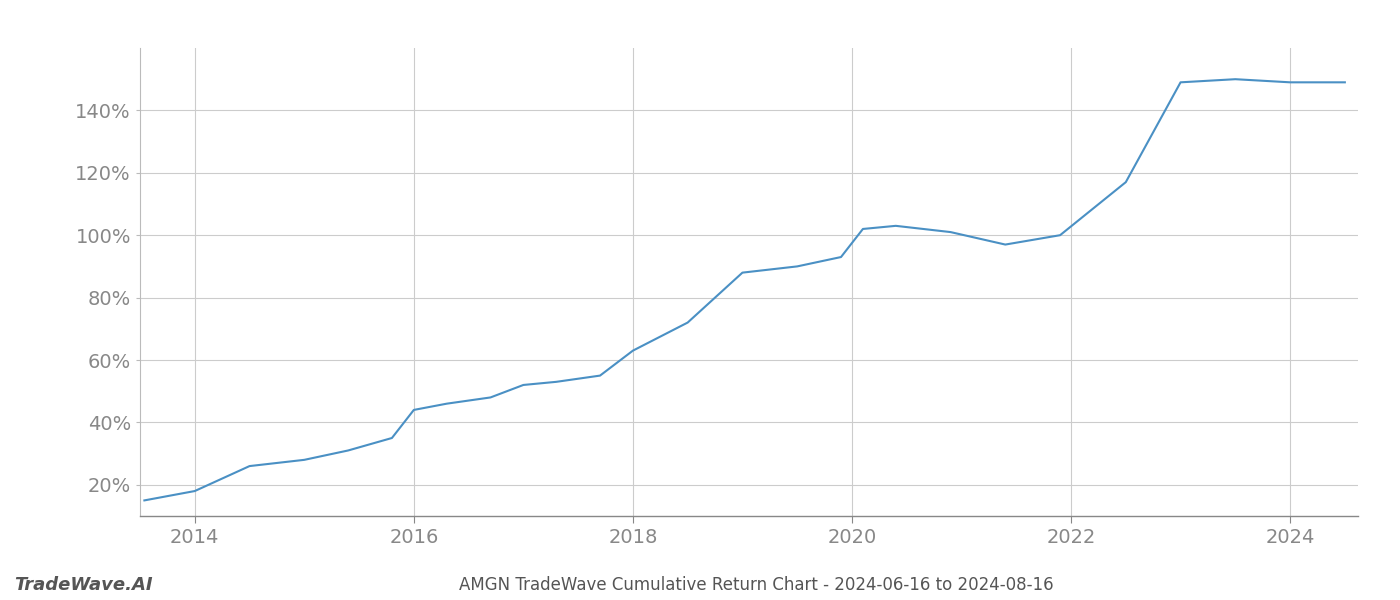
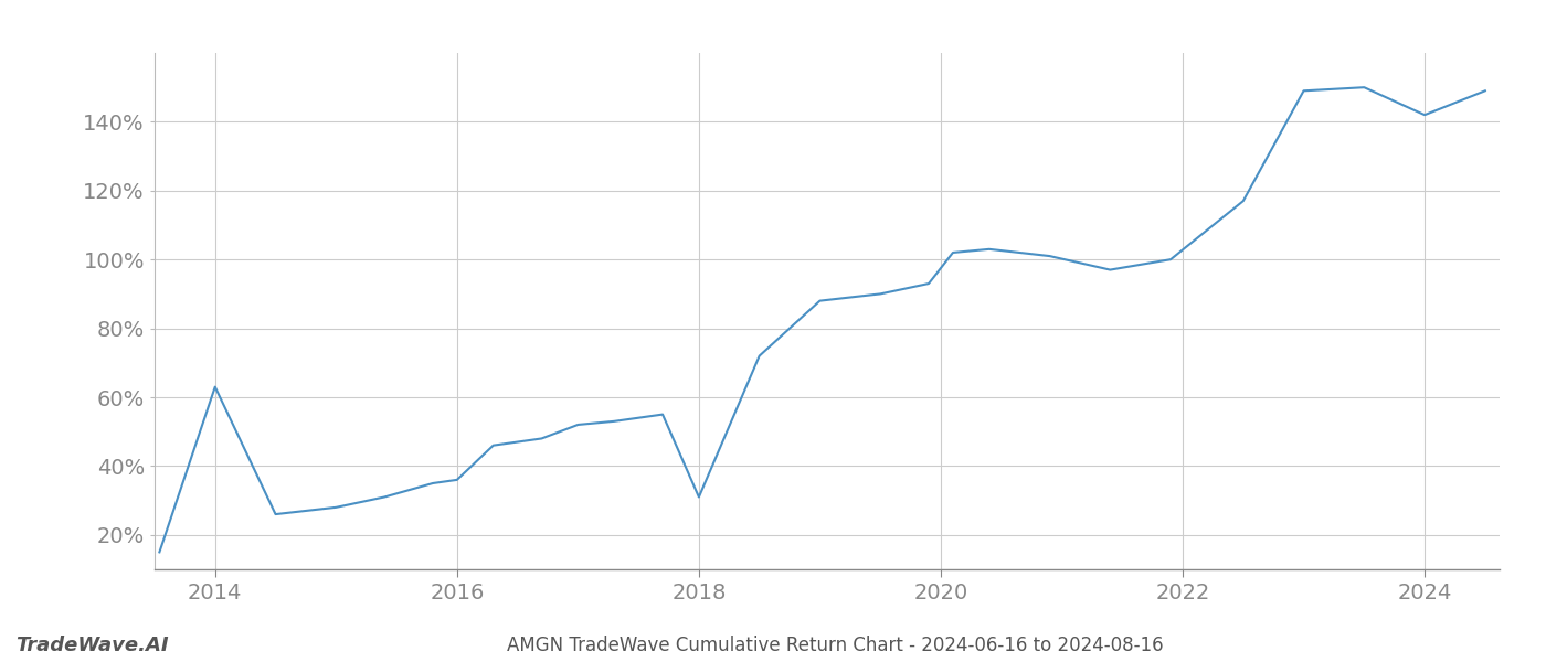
2014: 18% -> 63%
2016: 44% -> 36%
2018: 63% -> 31%
2024: 149% -> 142%
